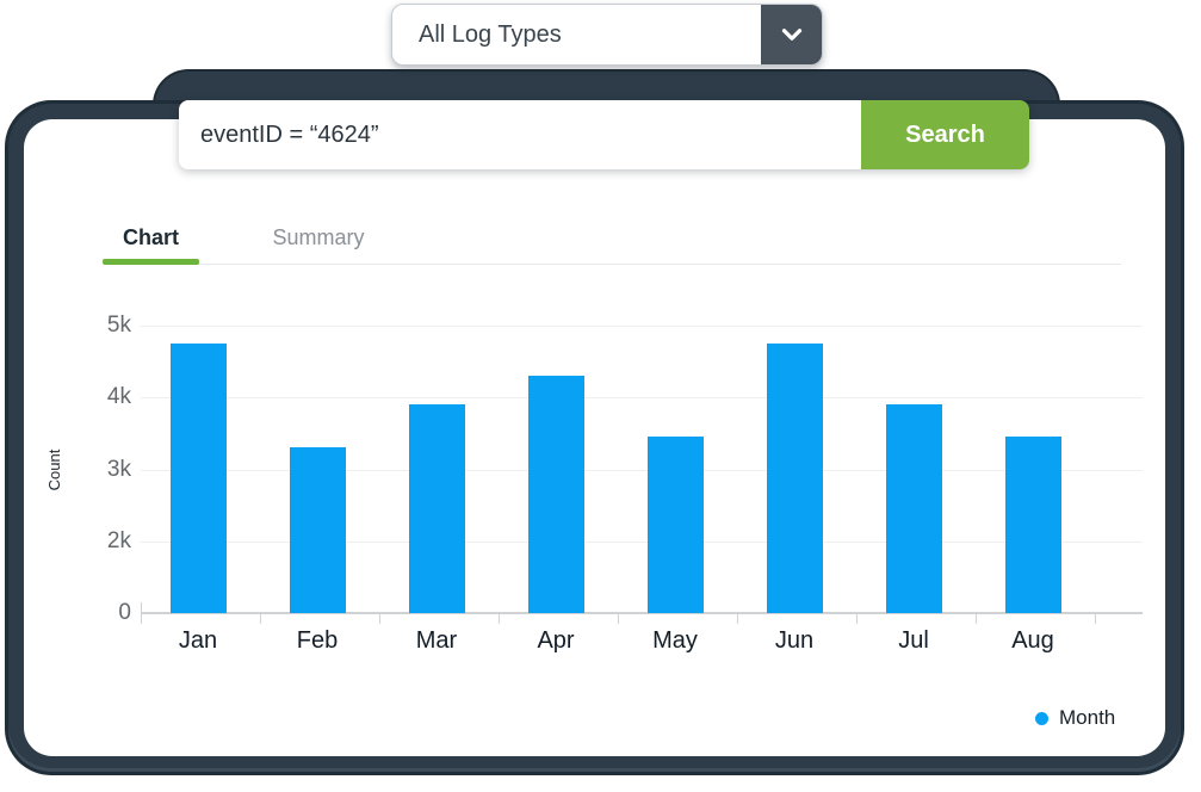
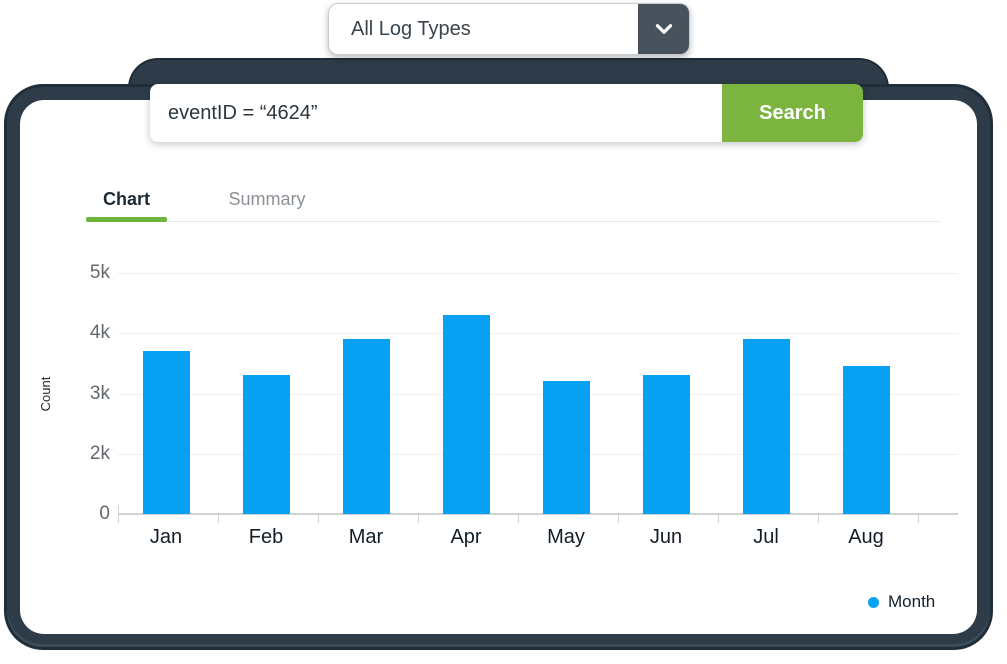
Jan: 4.8k -> 3.7k
May: 3.4k -> 3.2k
Jun: 4.8k -> 3.3k
